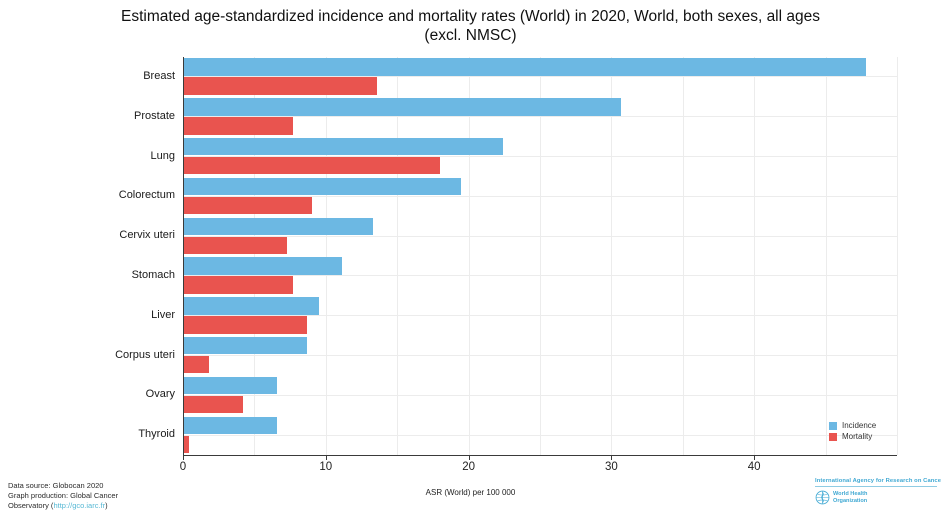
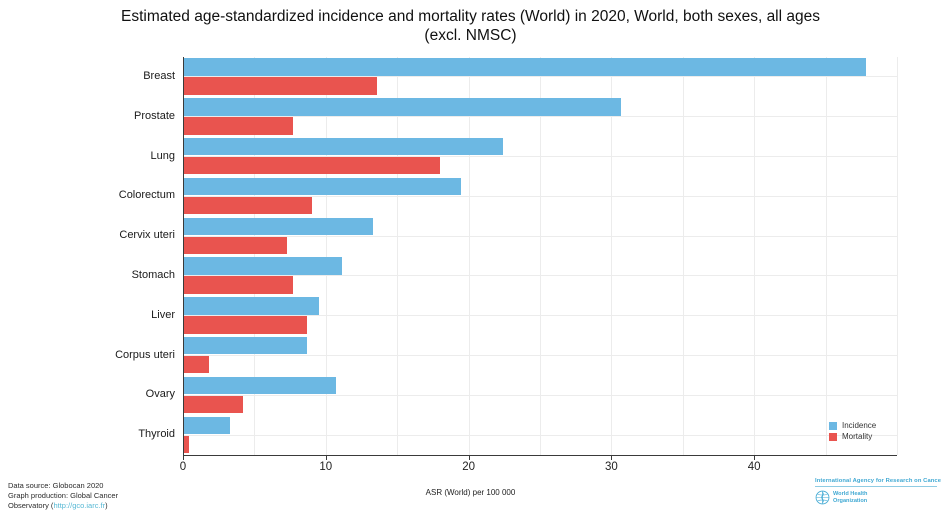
Incidence/Ovary: 6.6 -> 10.7
Incidence/Thyroid: 6.6 -> 3.3
